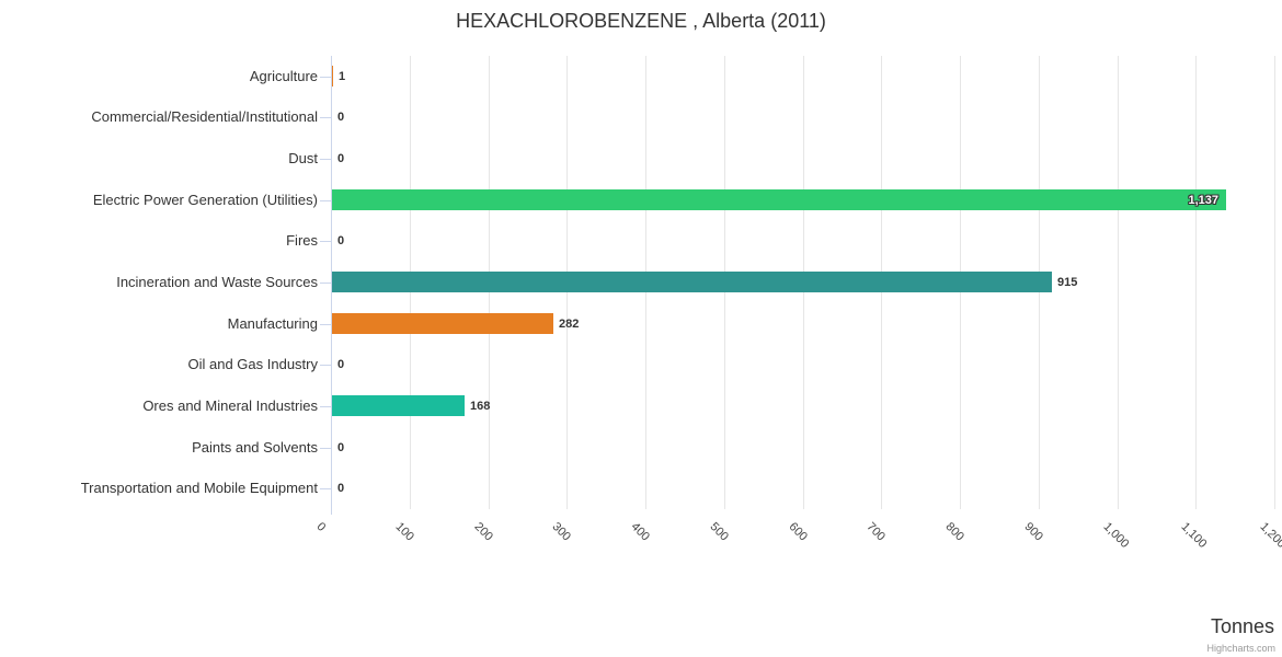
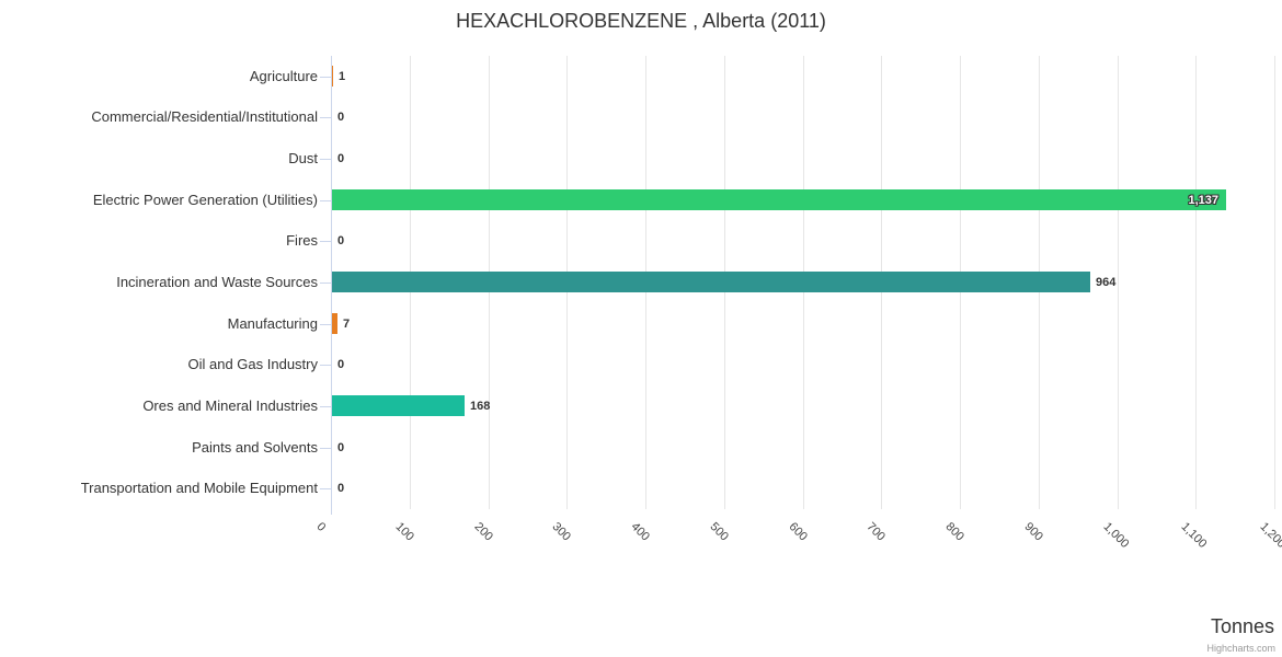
Incineration and Waste Sources: 915 -> 964
Manufacturing: 282 -> 7
